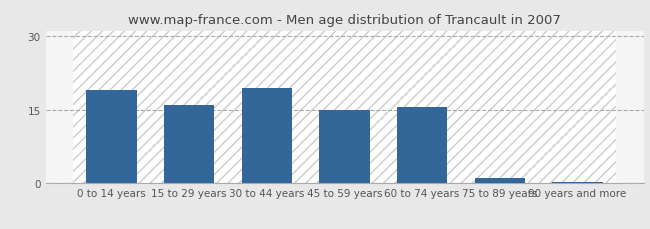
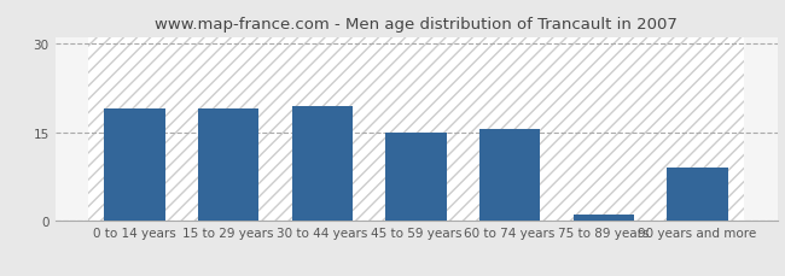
15 to 29 years: 16.0 -> 19.0
90 years and more: 0.2 -> 9.0
